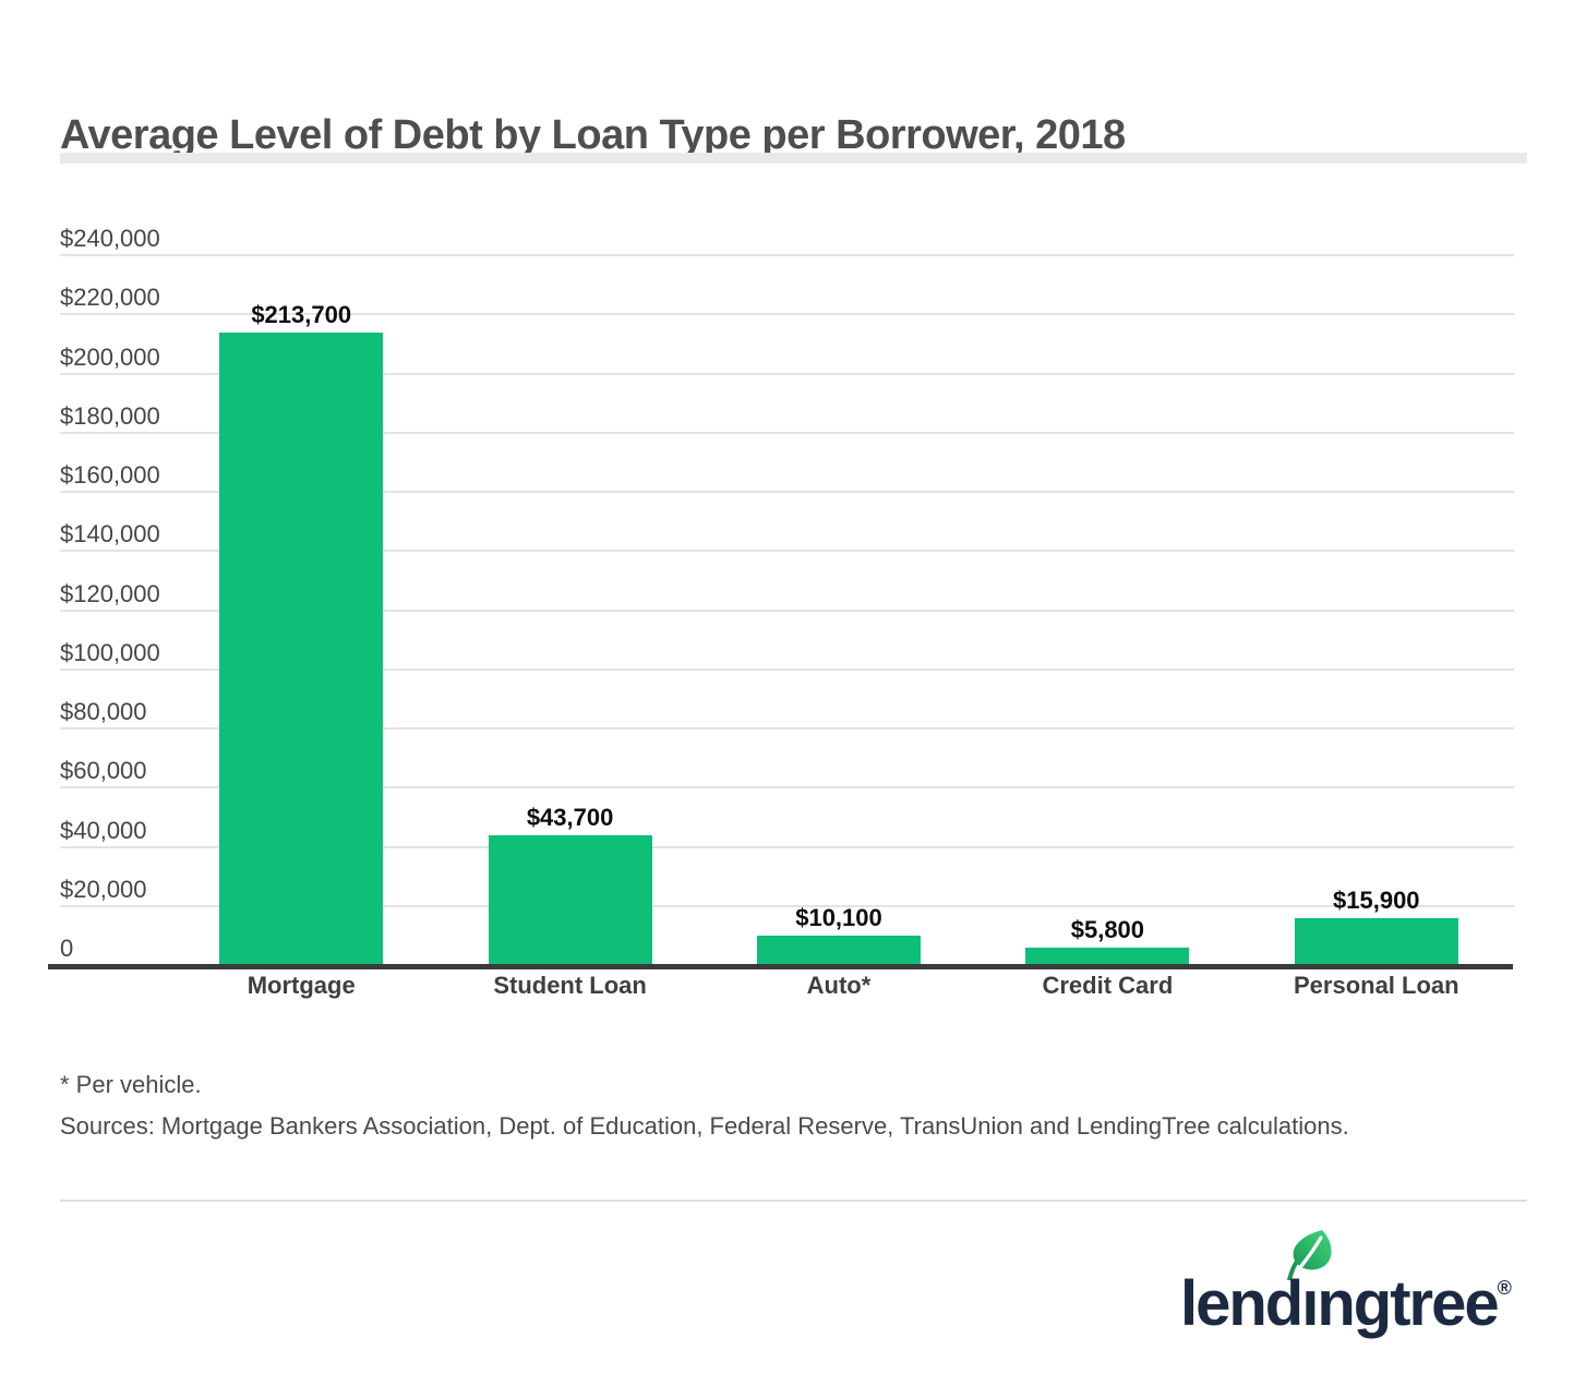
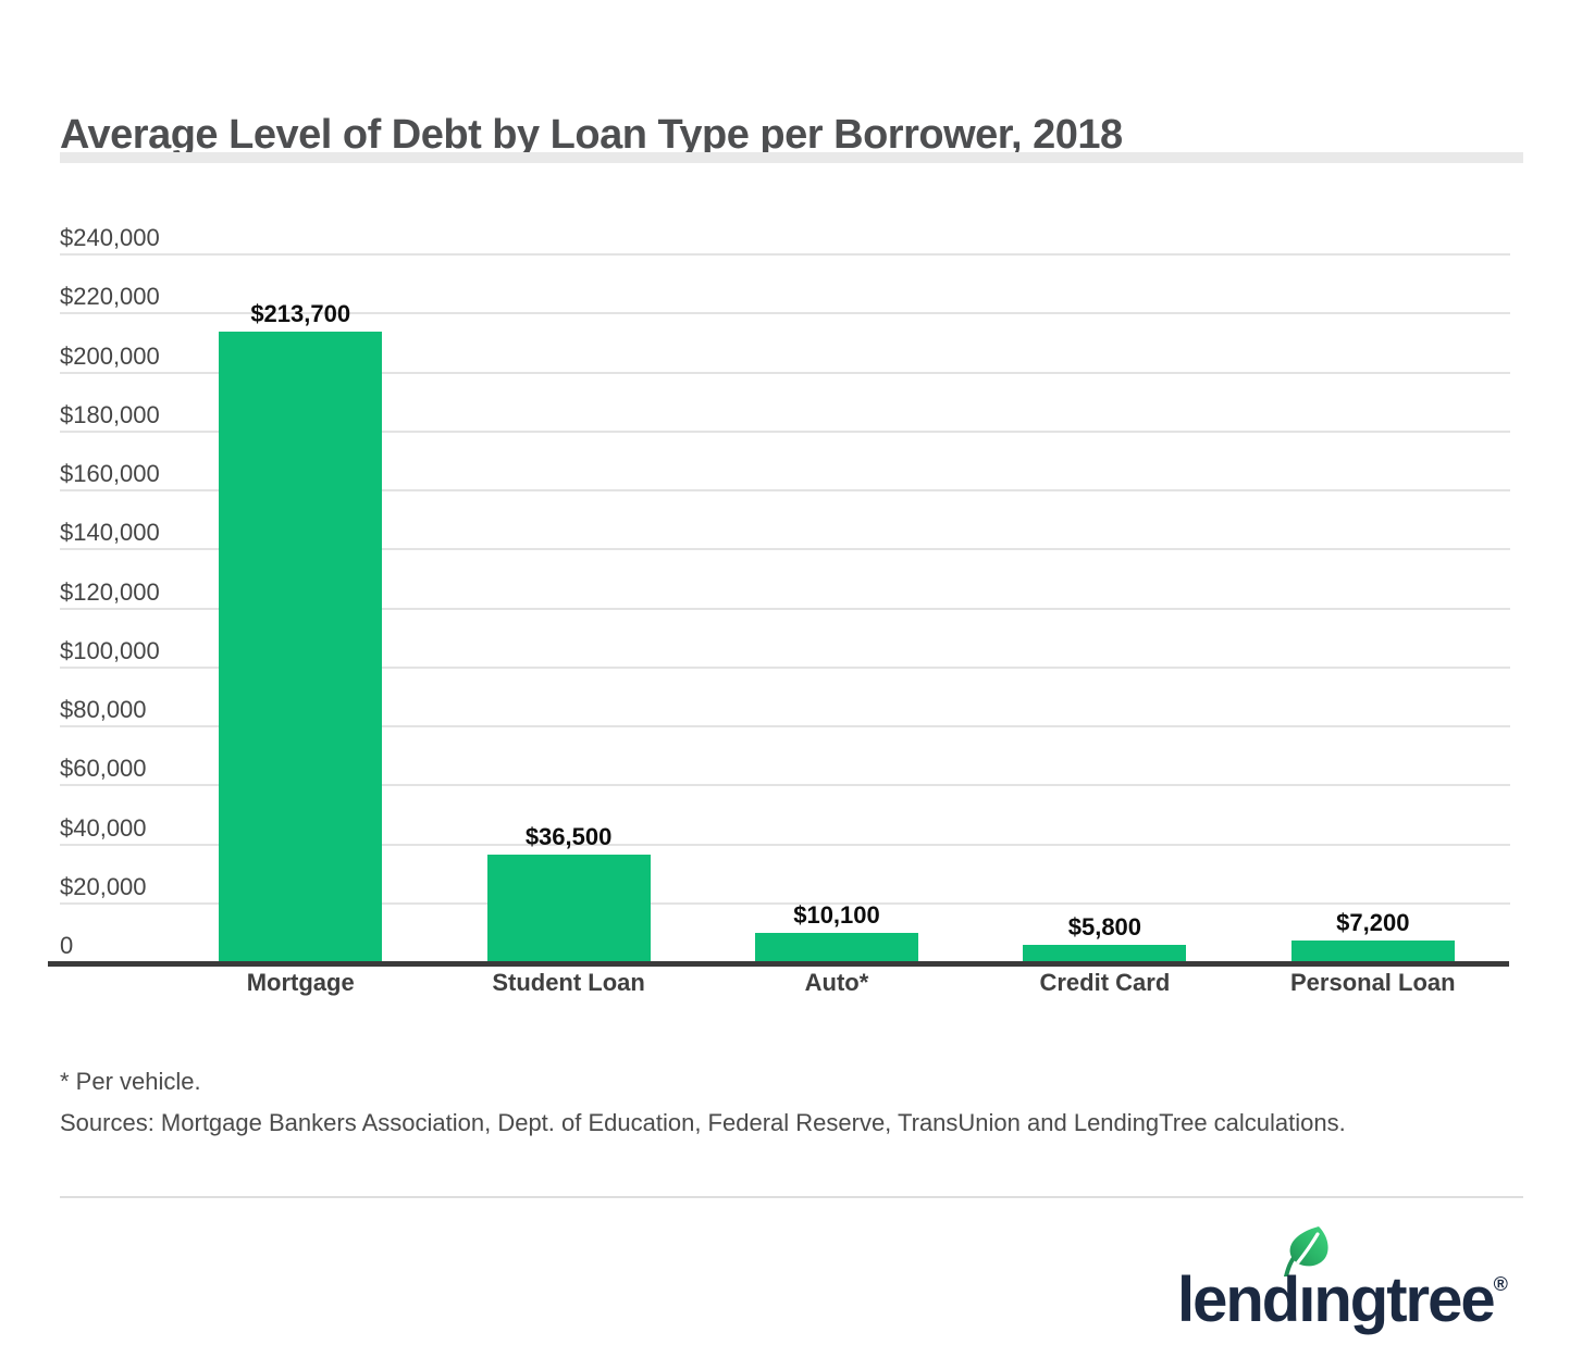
Student Loan: $43,700 -> $36,500
Personal Loan: $15,900 -> $7,200
